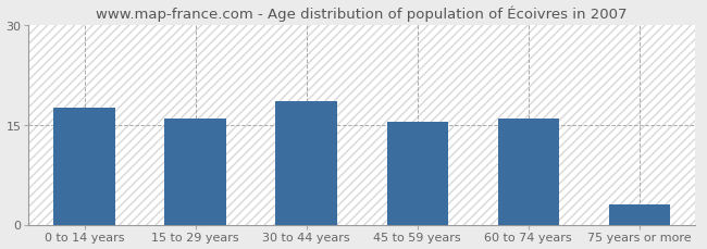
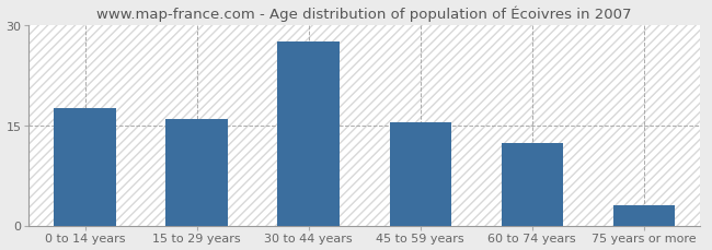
30 to 44 years: 18.5 -> 27.6
60 to 74 years: 16.0 -> 12.4
